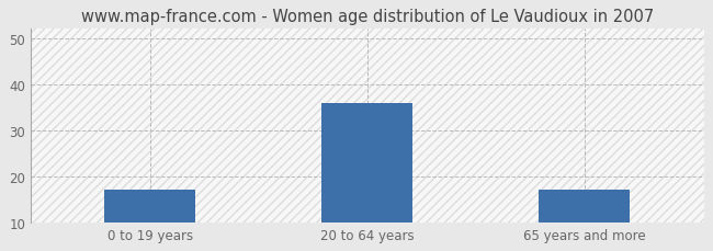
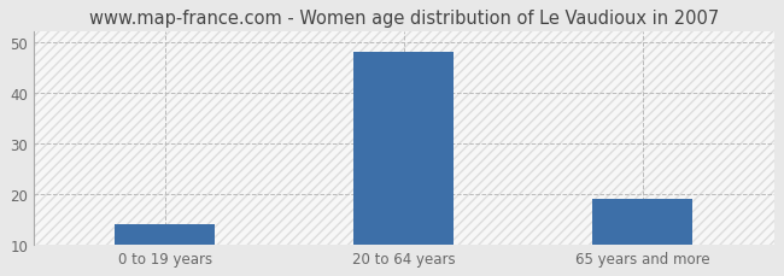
0 to 19 years: 17 -> 14
20 to 64 years: 36 -> 48
65 years and more: 17 -> 19
